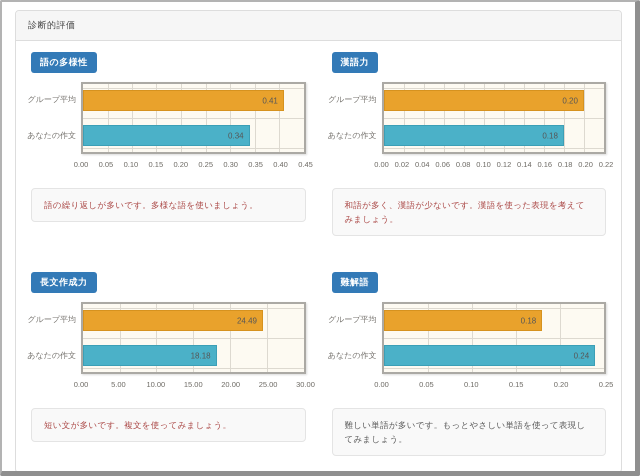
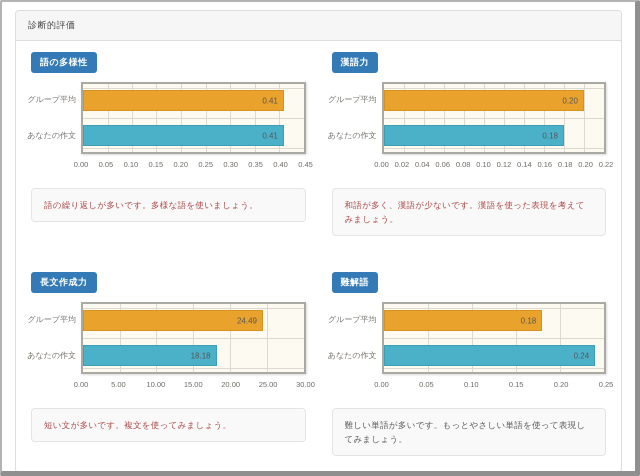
語の多様性/あなたの作文: 0.34 -> 0.41
